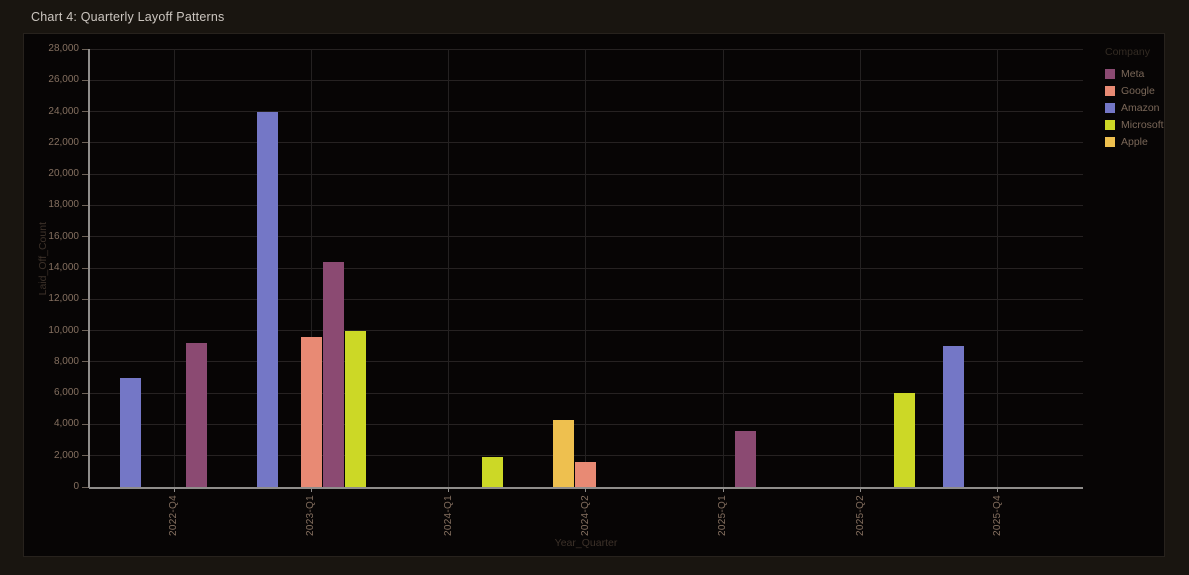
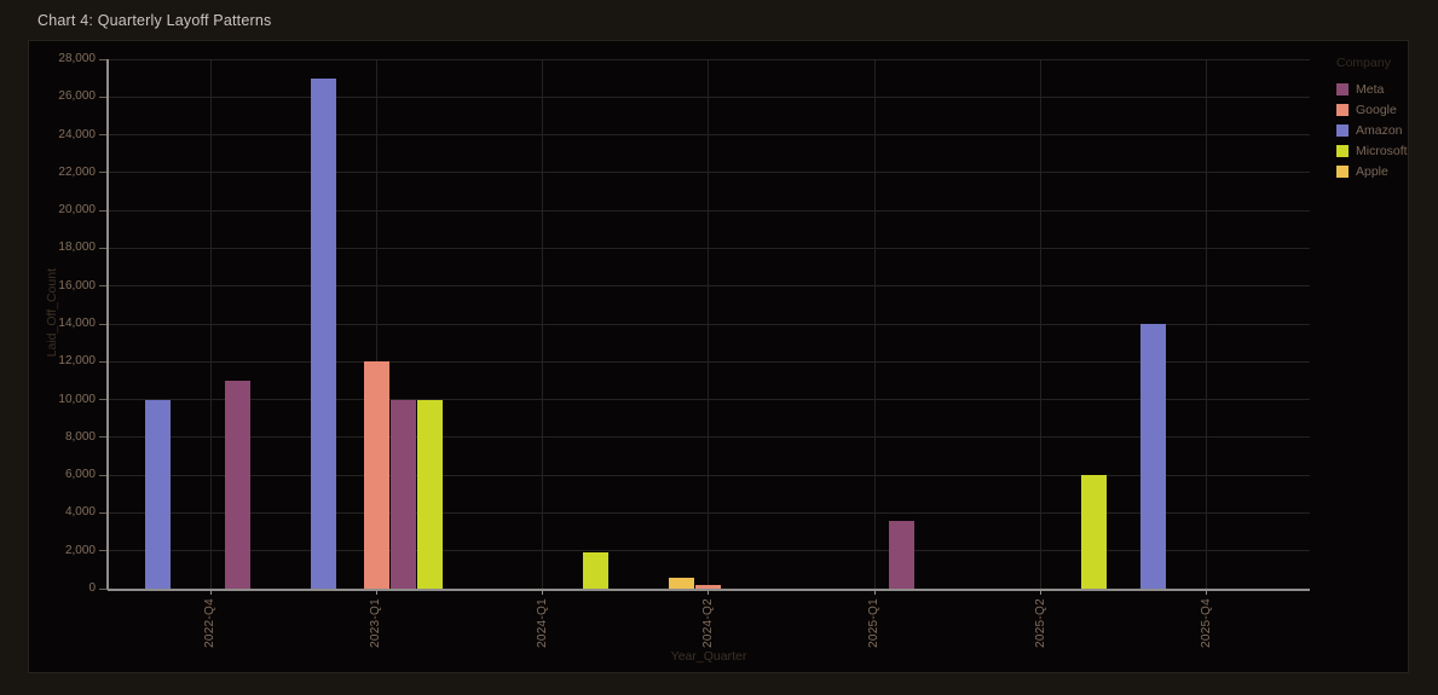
Meta/2022-Q4: 9200 -> 11000
Amazon/2022-Q4: 7000 -> 10000
Meta/2023-Q1: 14400 -> 10000
Google/2023-Q1: 9600 -> 12000
Amazon/2023-Q1: 24000 -> 27000
Google/2024-Q2: 1600 -> 200
Apple/2024-Q2: 4300 -> 600
Amazon/2025-Q4: 9000 -> 14000
